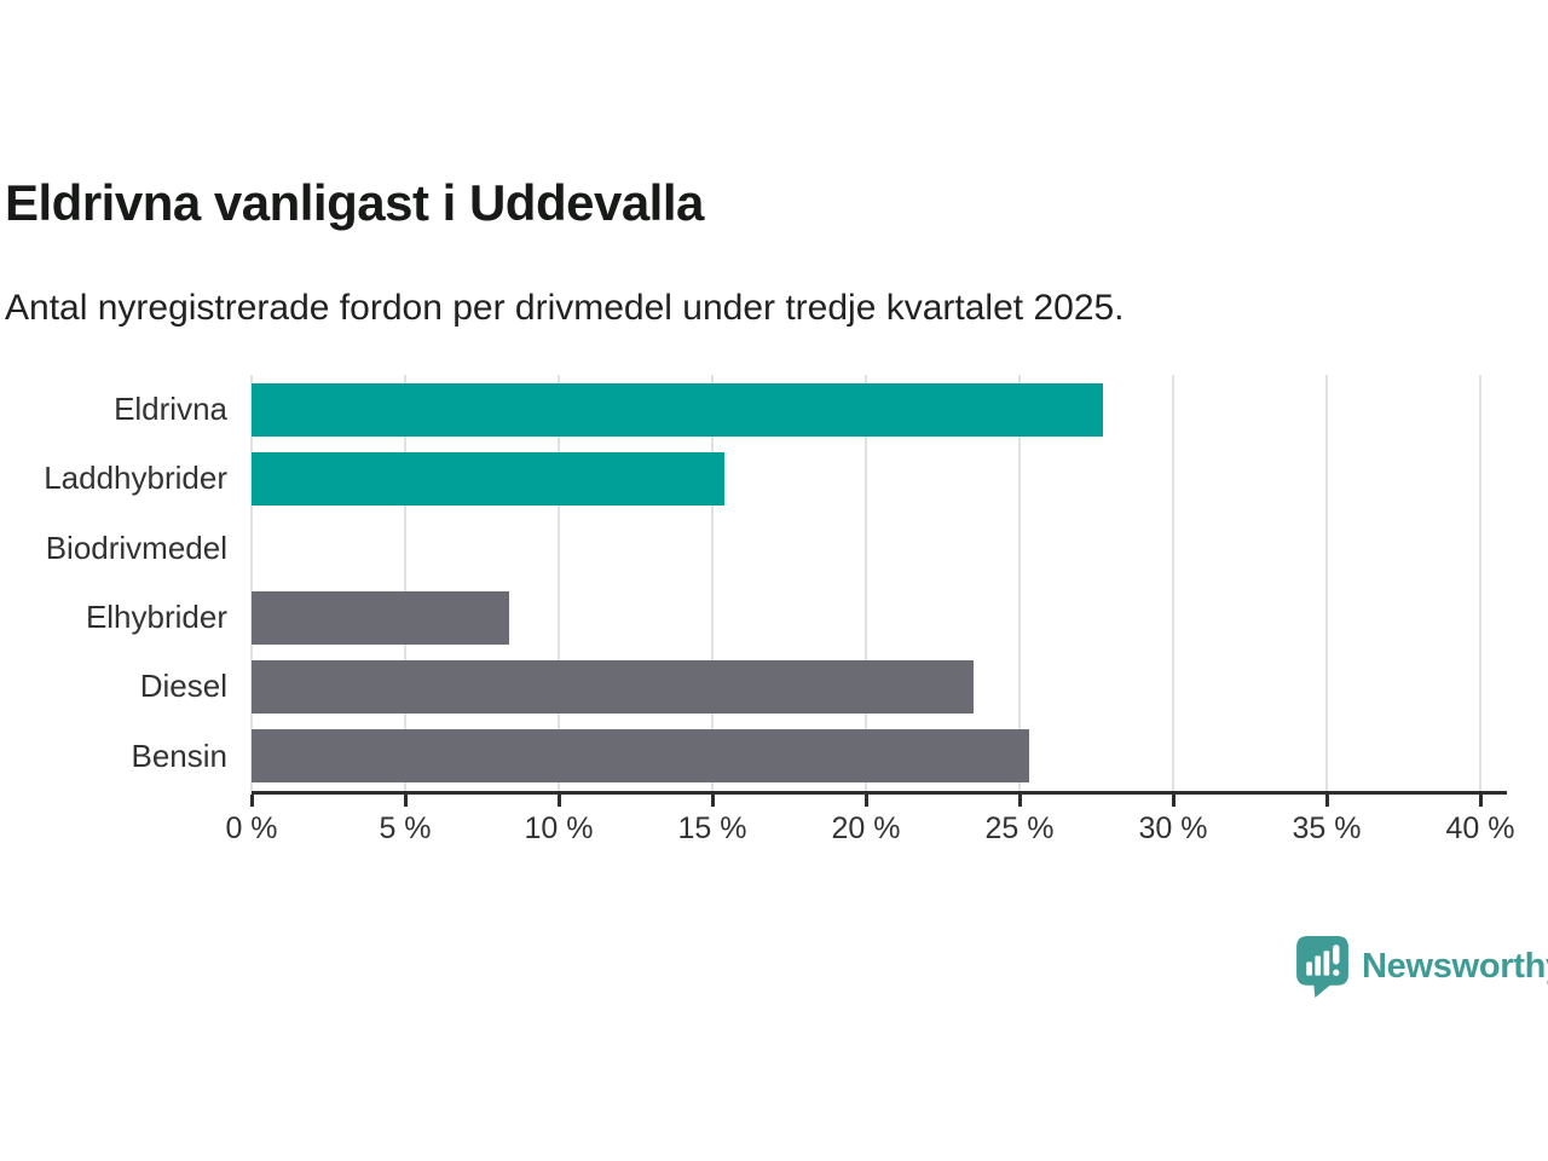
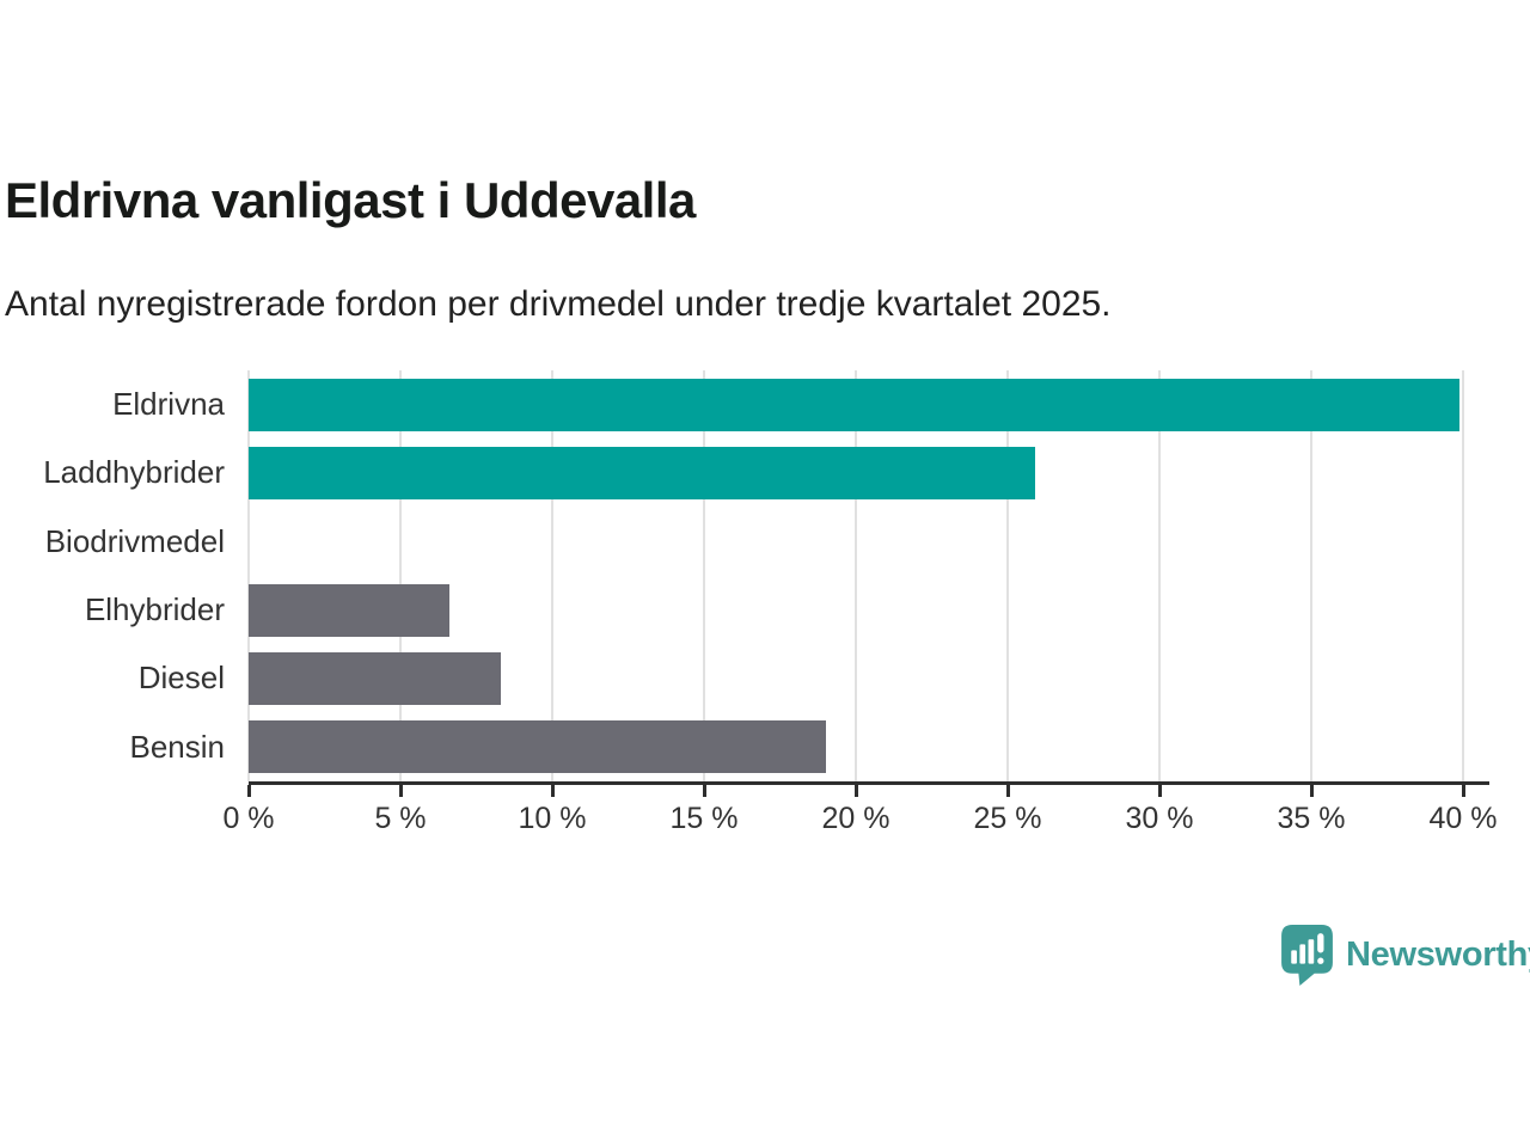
Eldrivna: 27.7% -> 39.9%
Laddhybrider: 15.4% -> 25.9%
Elhybrider: 8.4% -> 6.6%
Diesel: 23.5% -> 8.3%
Bensin: 25.3% -> 19.0%
